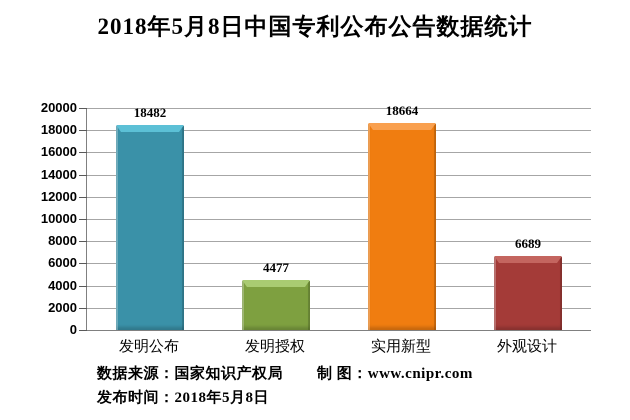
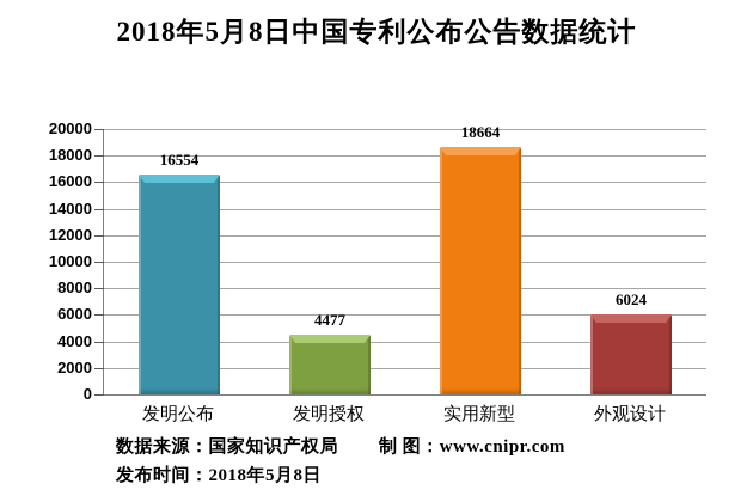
发明公布: 18482 -> 16554
外观设计: 6689 -> 6024
